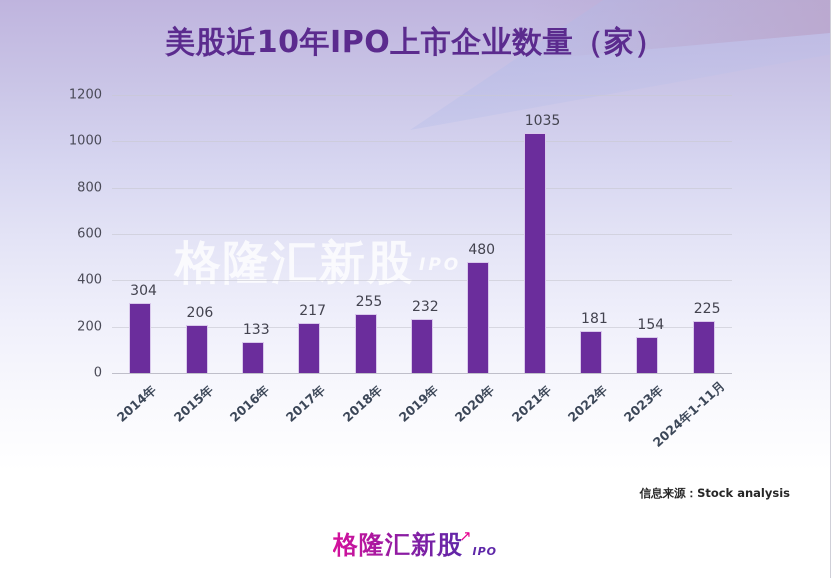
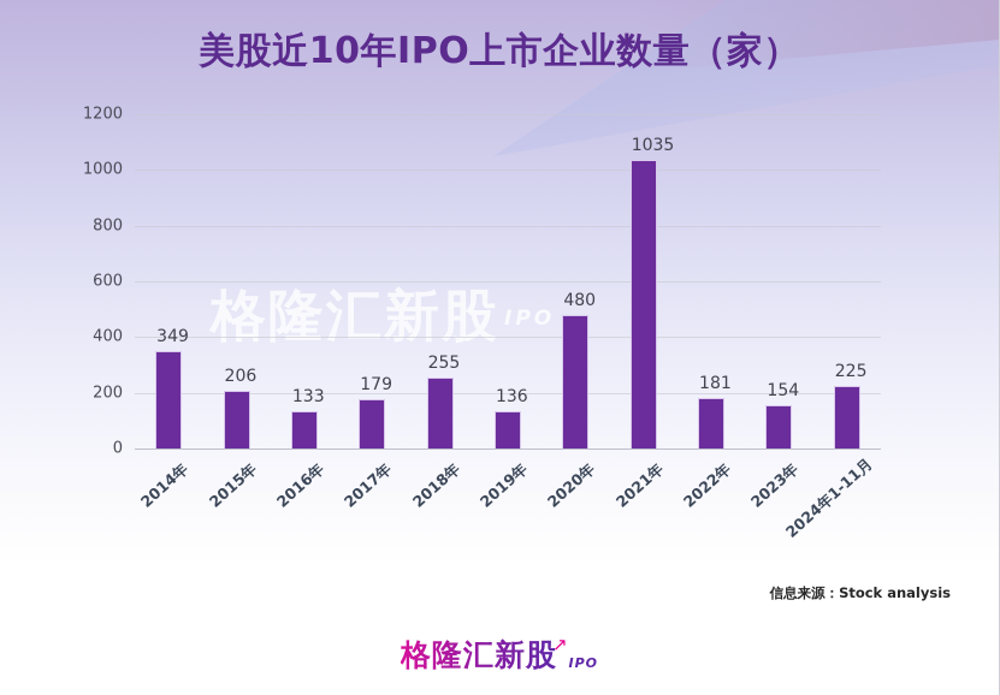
2014年: 304 -> 349
2017年: 217 -> 179
2019年: 232 -> 136
